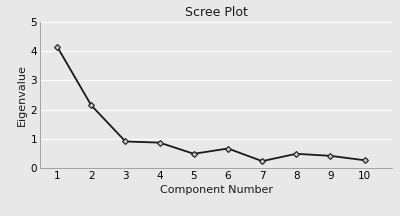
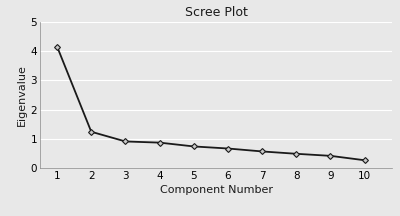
2: 2.15 -> 1.25
5: 0.50 -> 0.75
7: 0.25 -> 0.58
